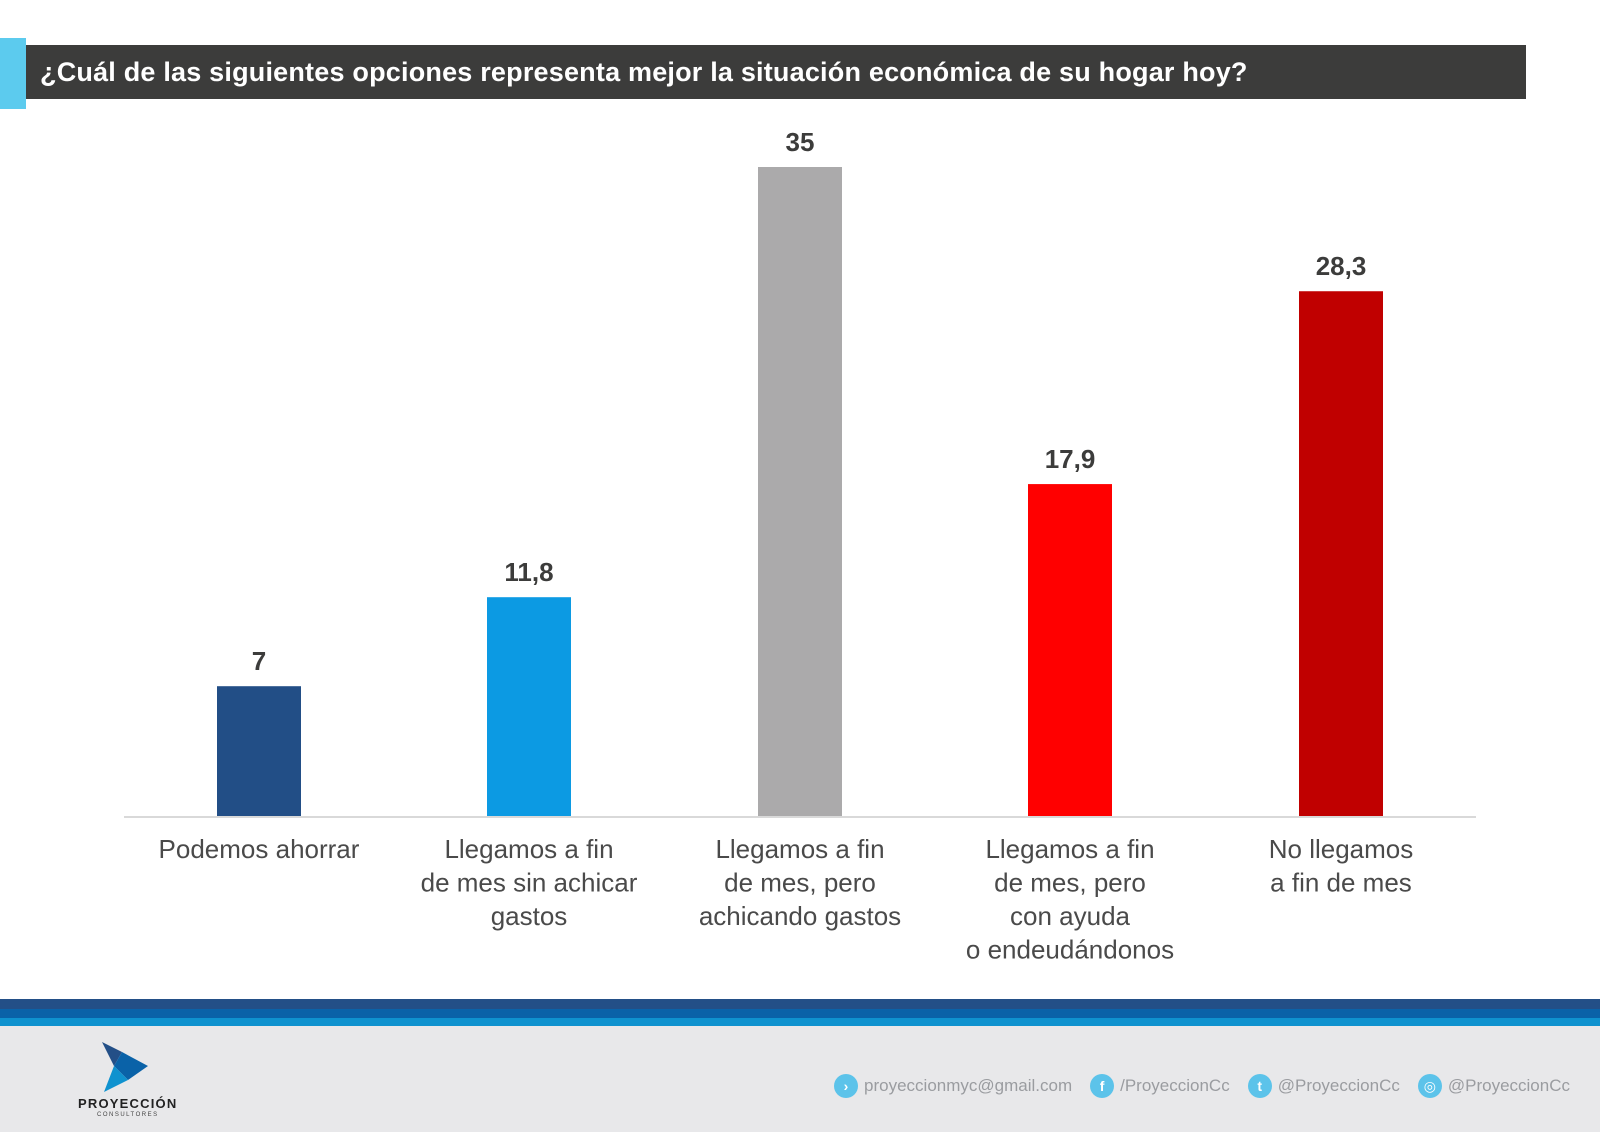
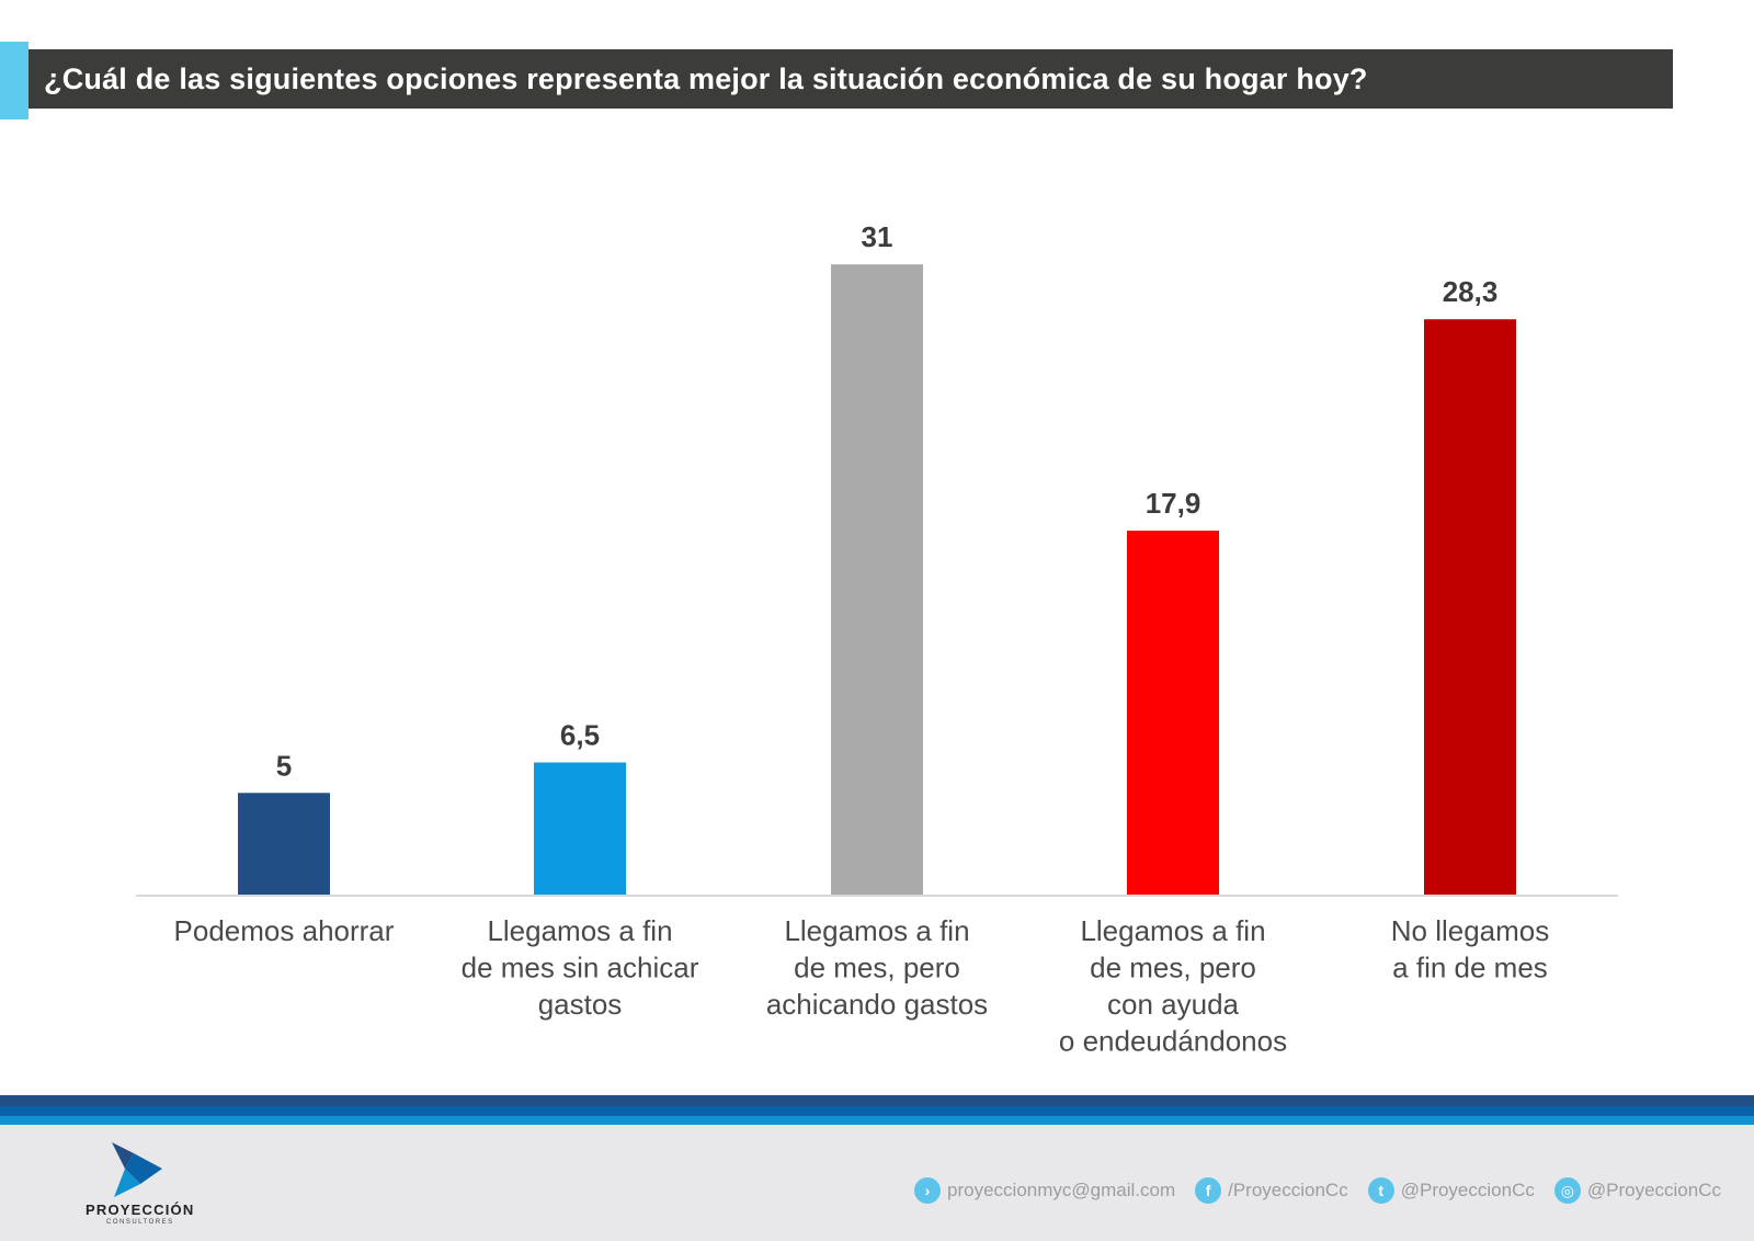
Podemos ahorrar: 7 -> 5
Llegamos a fin de mes sin achicar gastos: 11,8 -> 6,5
Llegamos a fin de mes, pero achicando gastos: 35 -> 31
